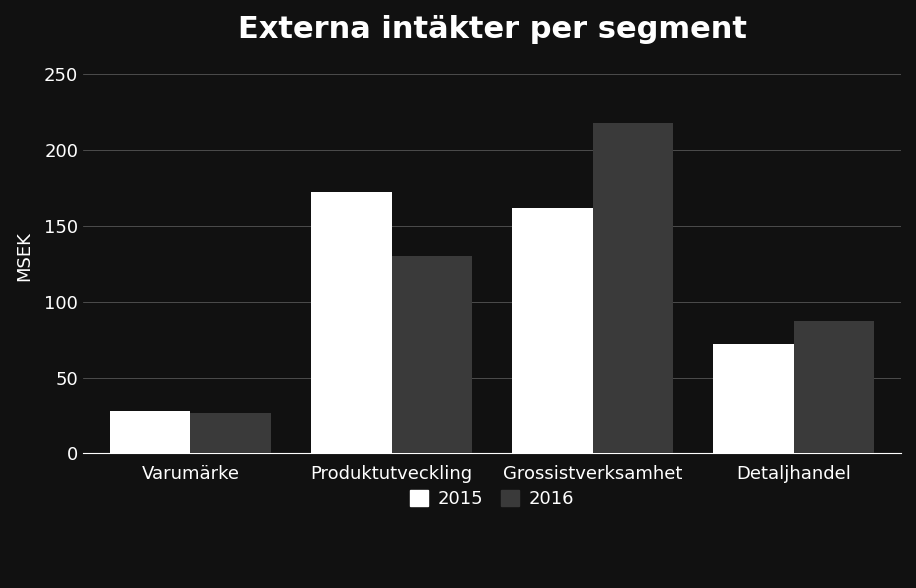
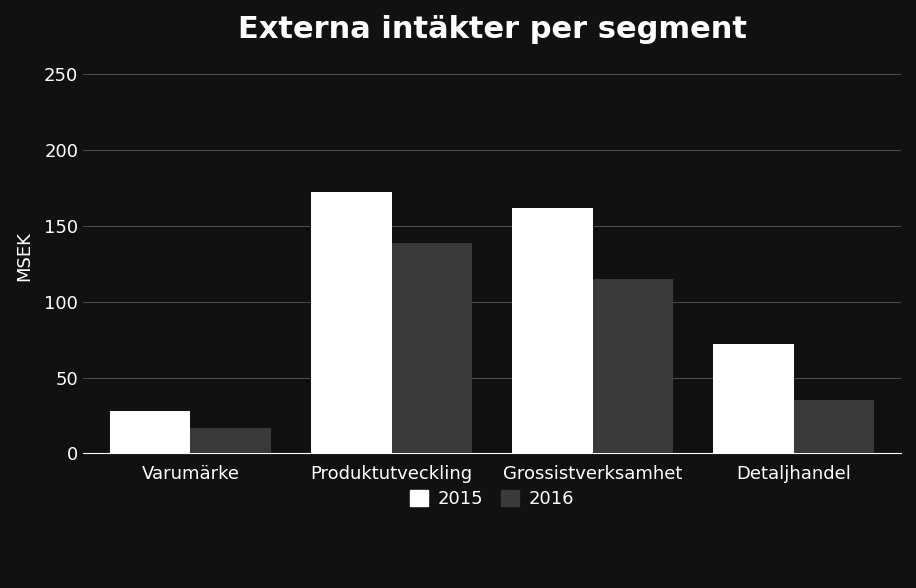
2016/Varumärke: 27 -> 17
2016/Produktutveckling: 130 -> 139
2016/Grossistverksamhet: 218 -> 115
2016/Detaljhandel: 87 -> 35
